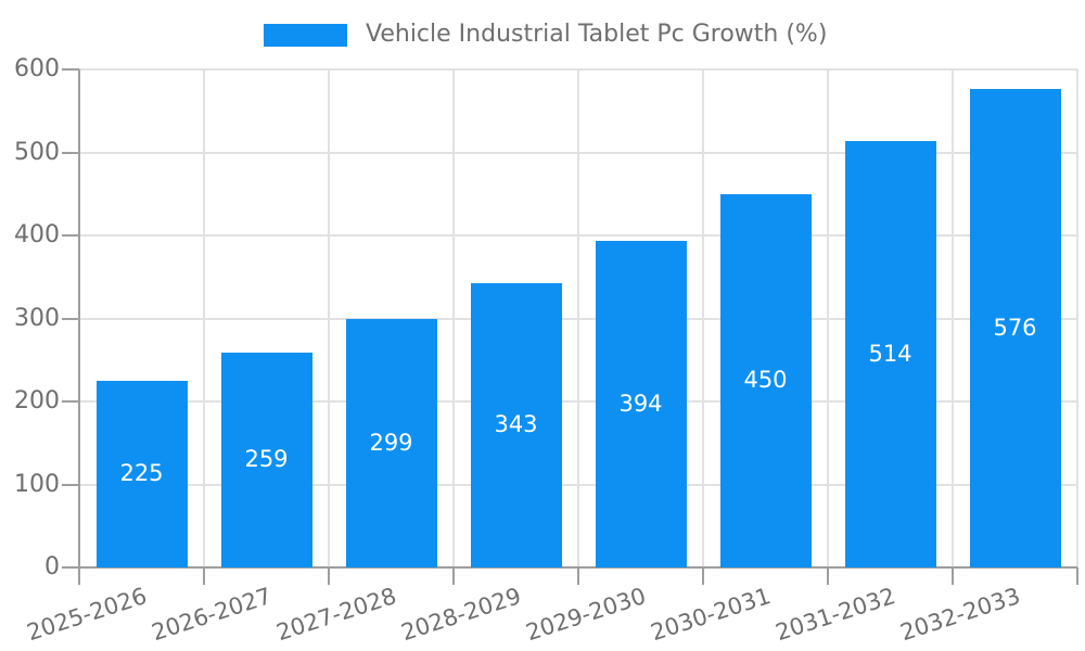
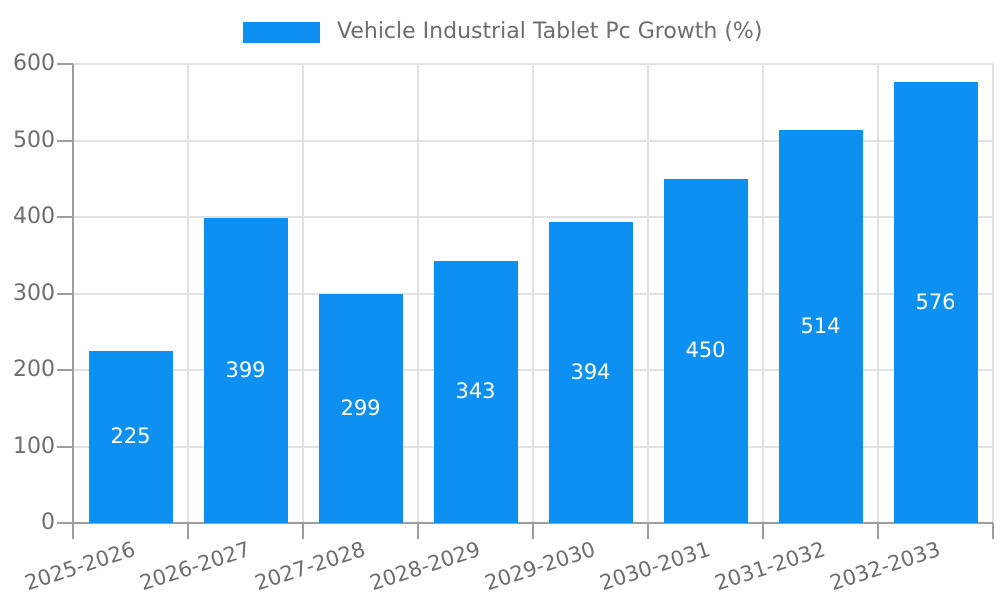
2026-2027: 259 -> 399
